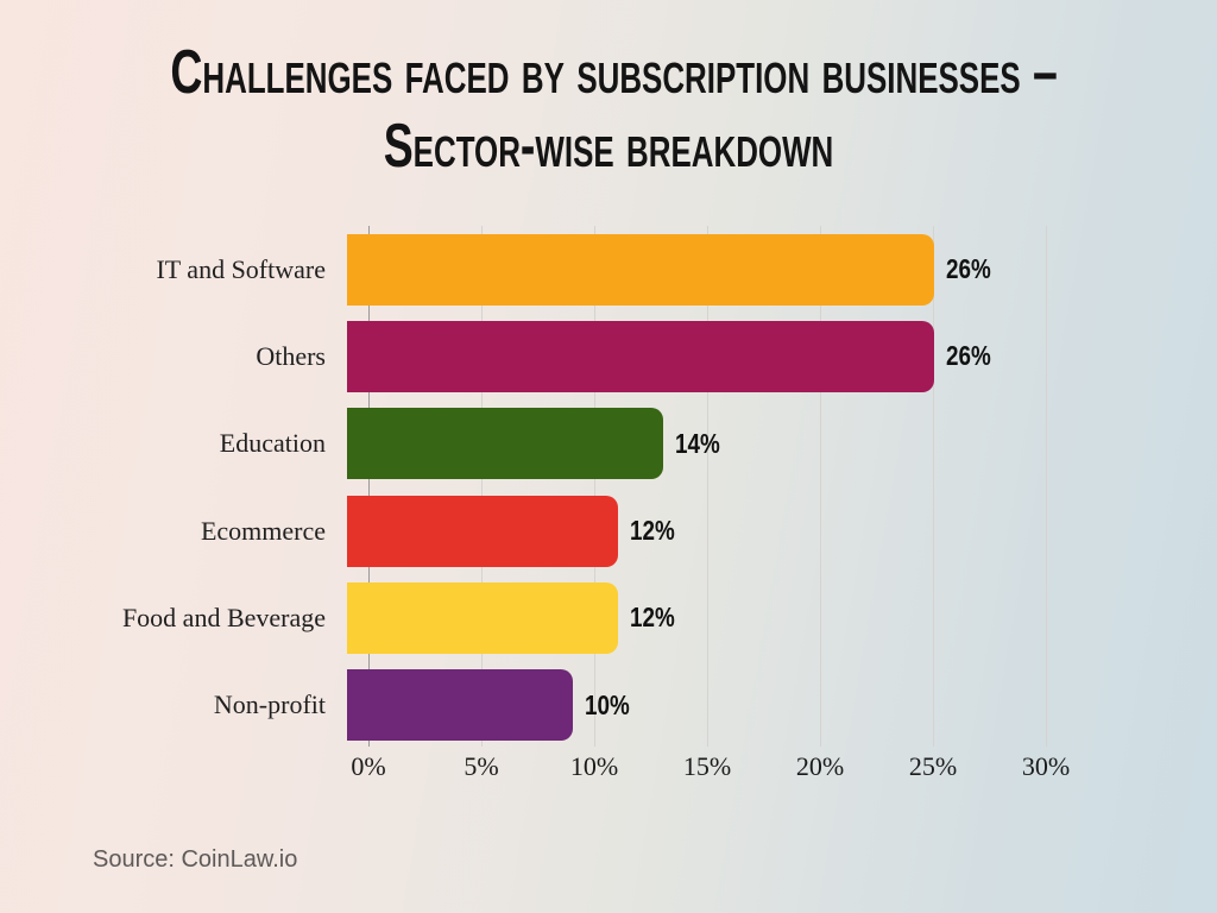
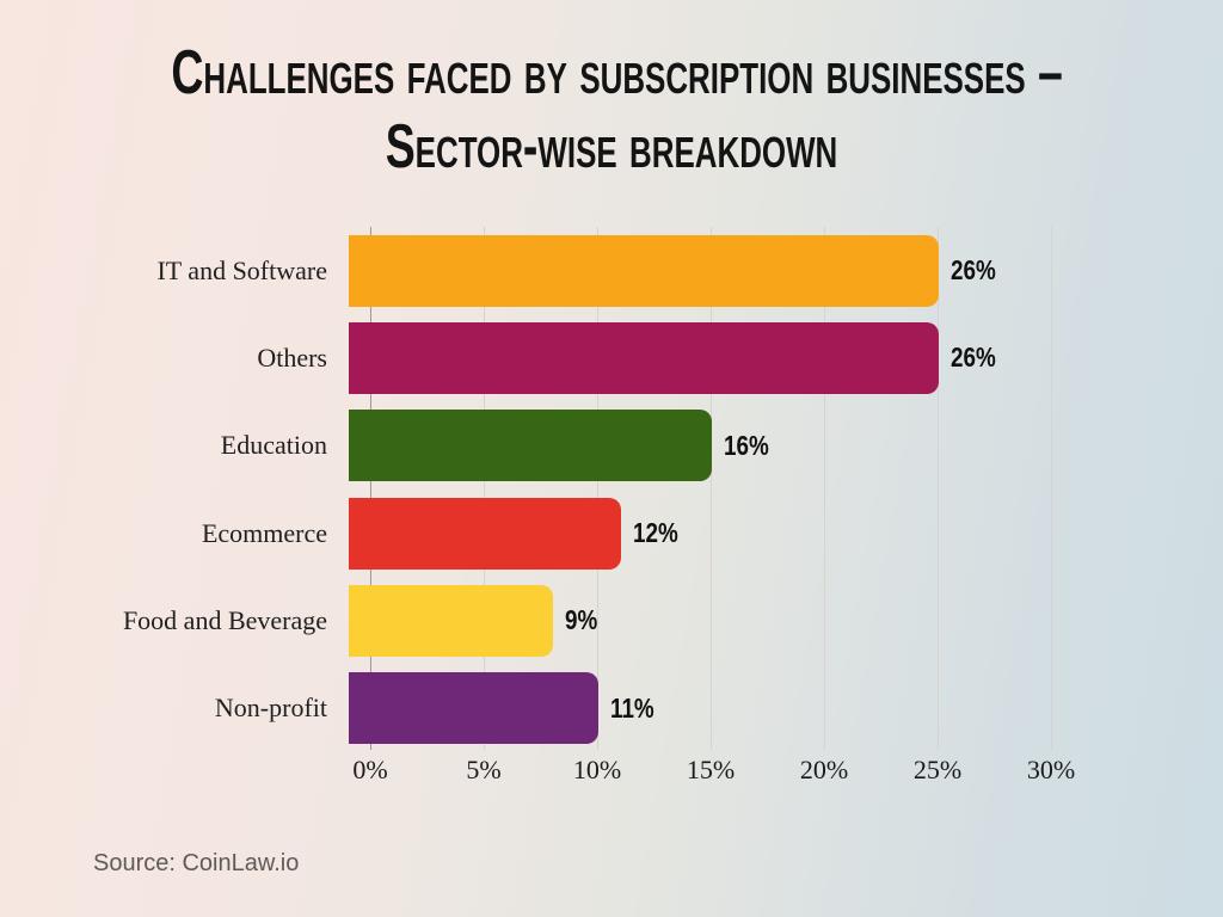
Education: 14% -> 16%
Food and Beverage: 12% -> 9%
Non-profit: 10% -> 11%
